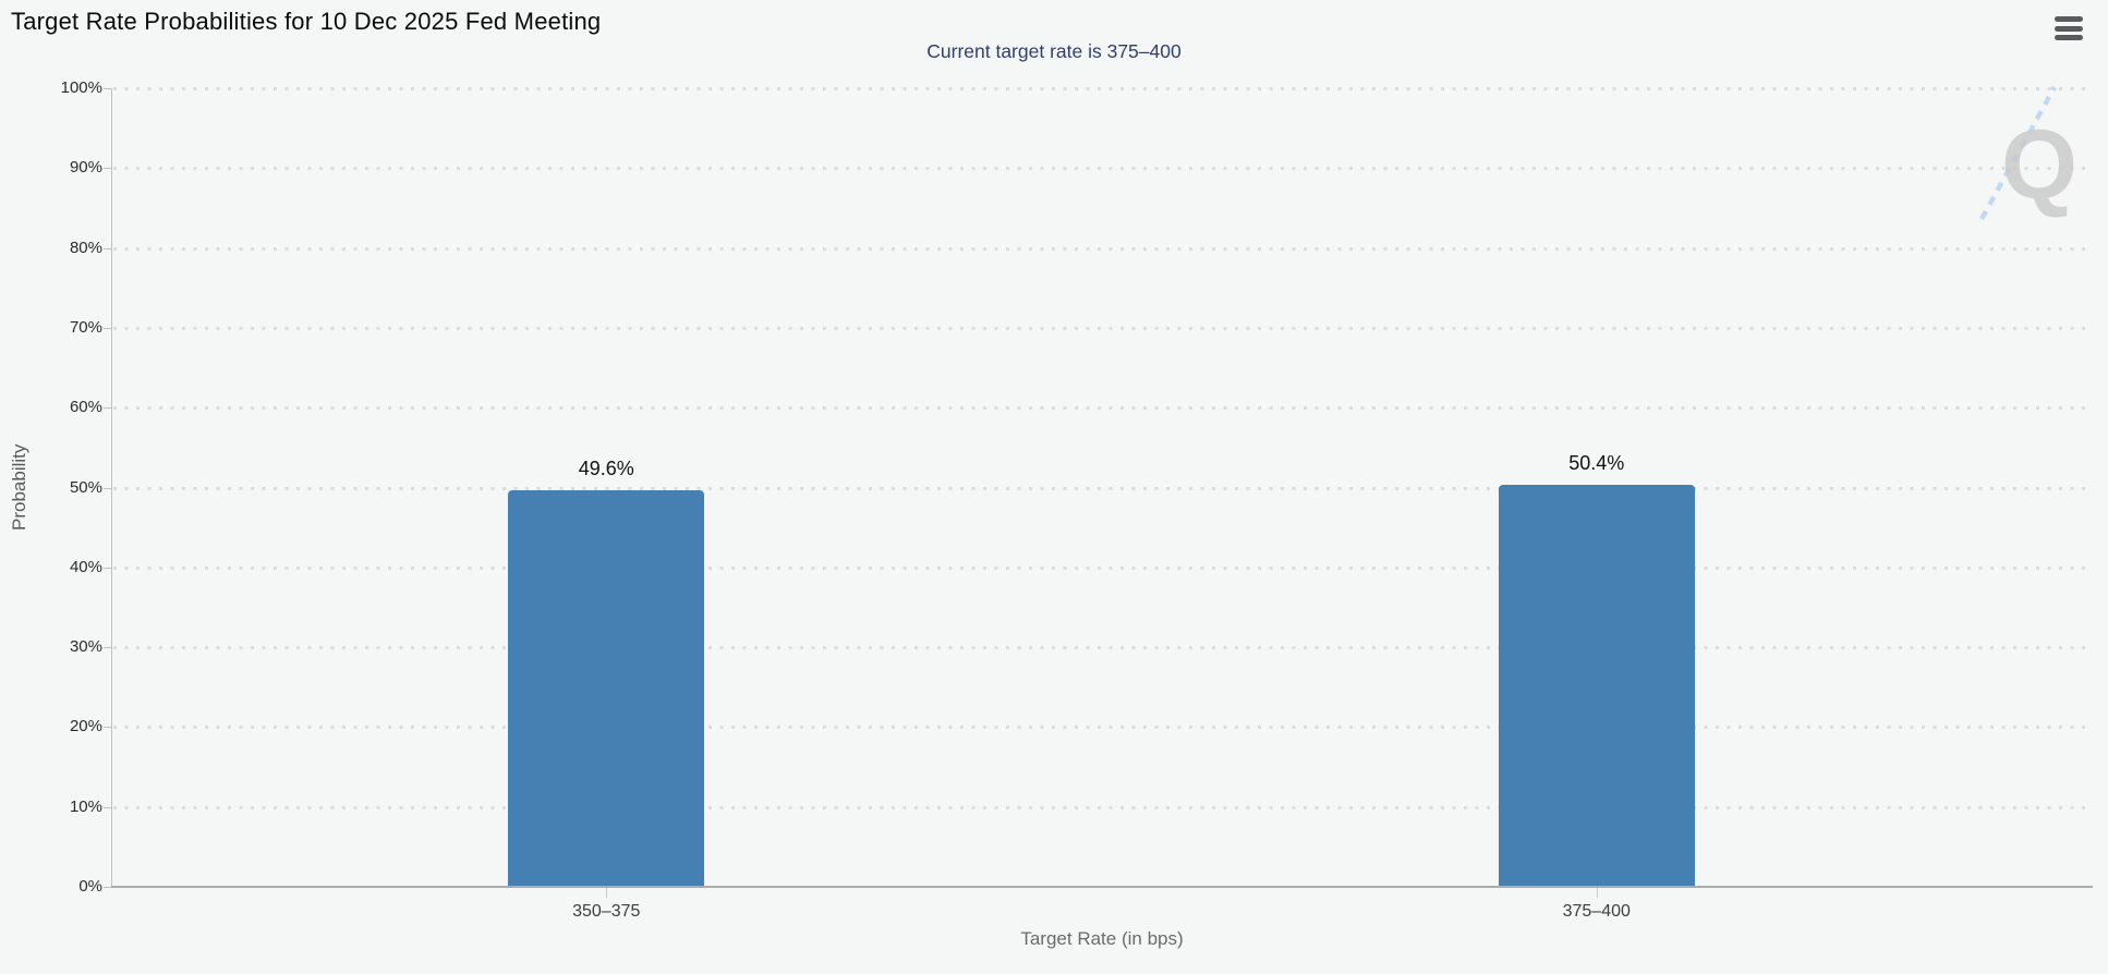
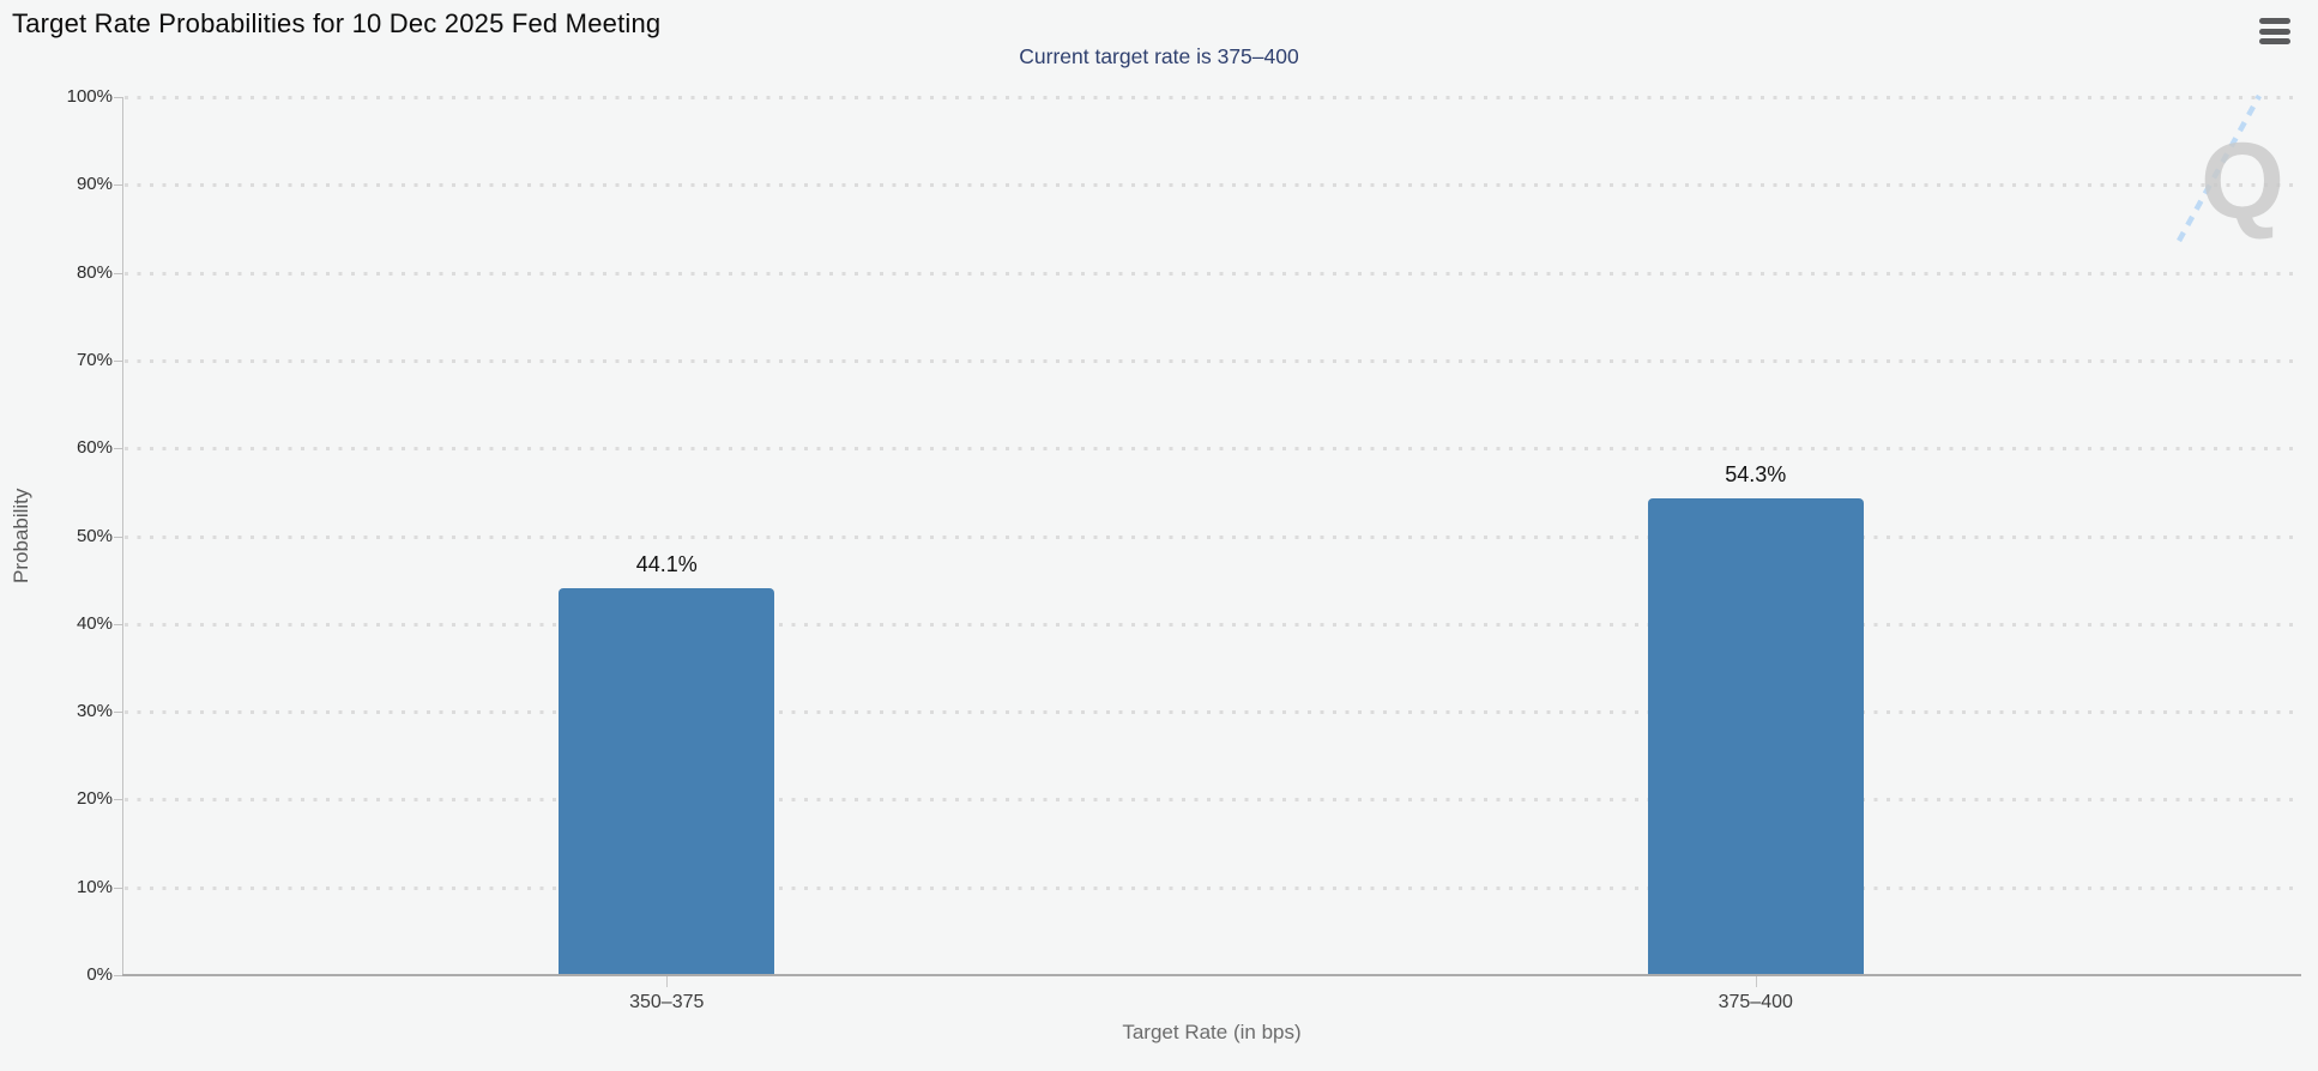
350–375: 49.6% -> 44.1%
375–400: 50.4% -> 54.3%
